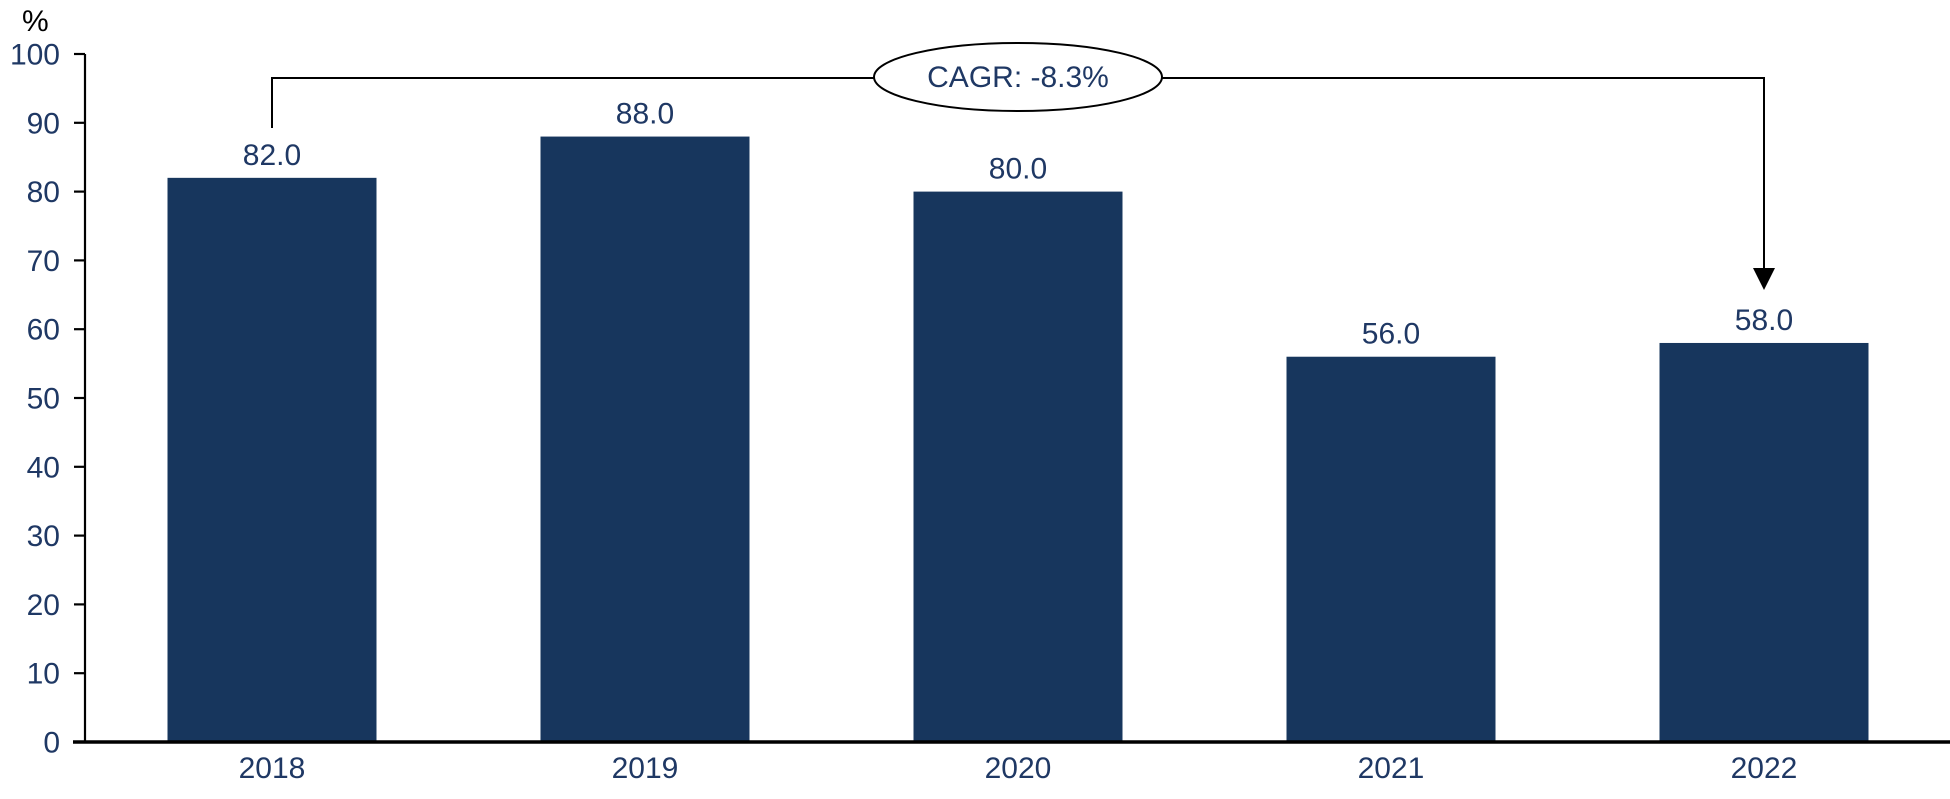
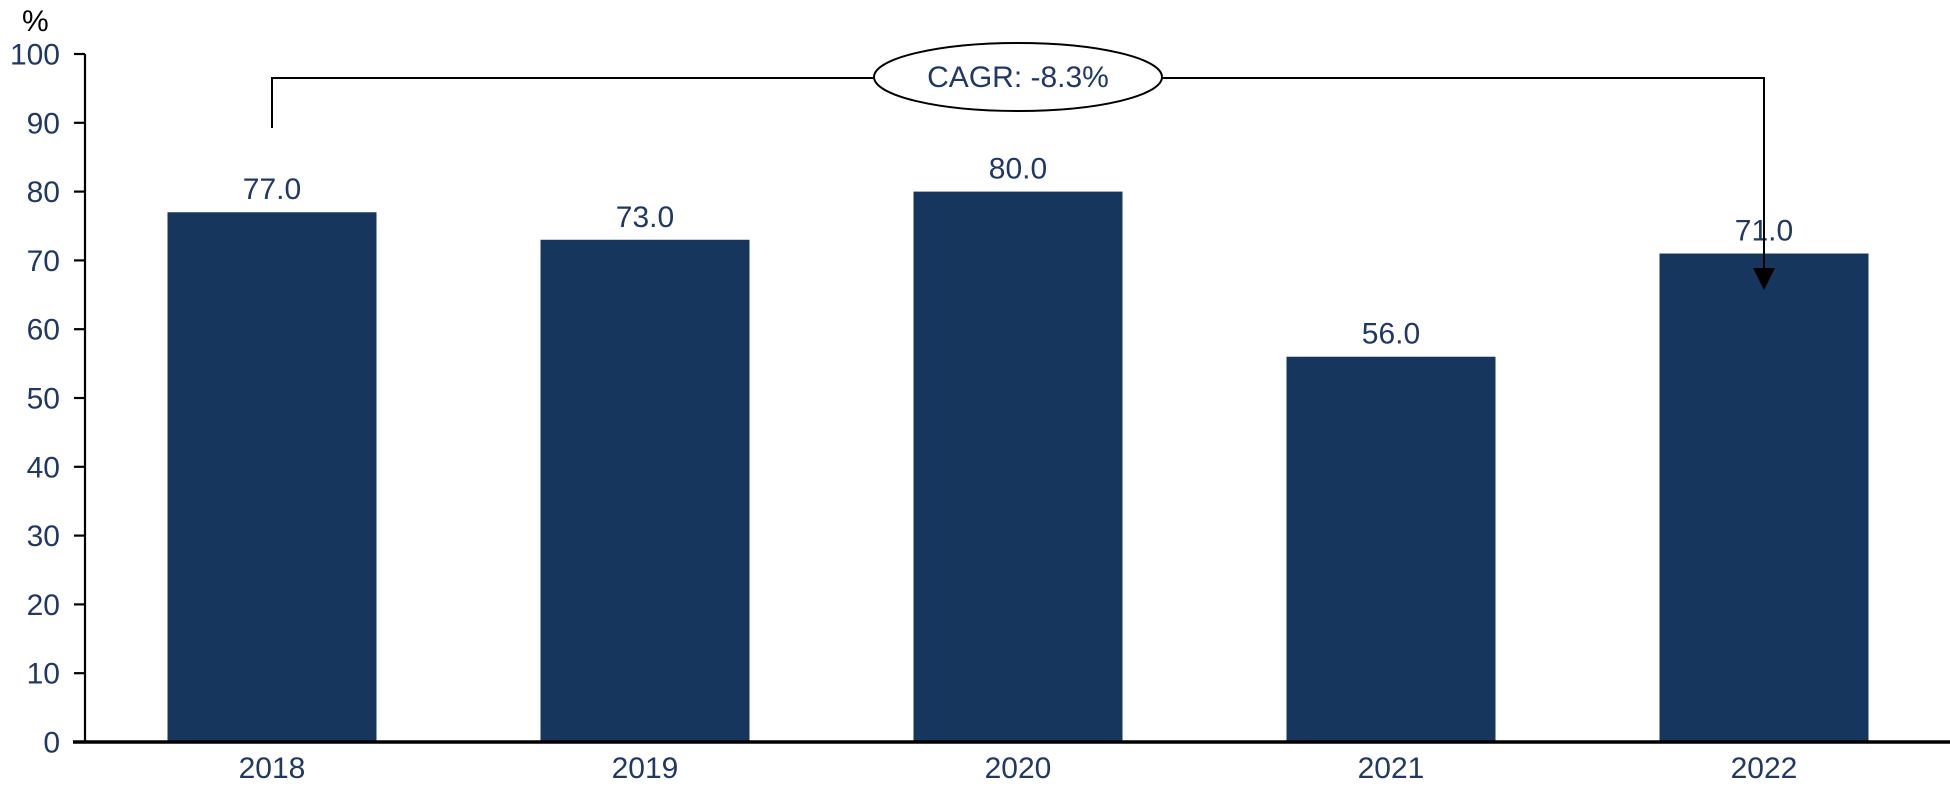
2018: 82.0 -> 77.0
2019: 88.0 -> 73.0
2022: 58.0 -> 71.0
